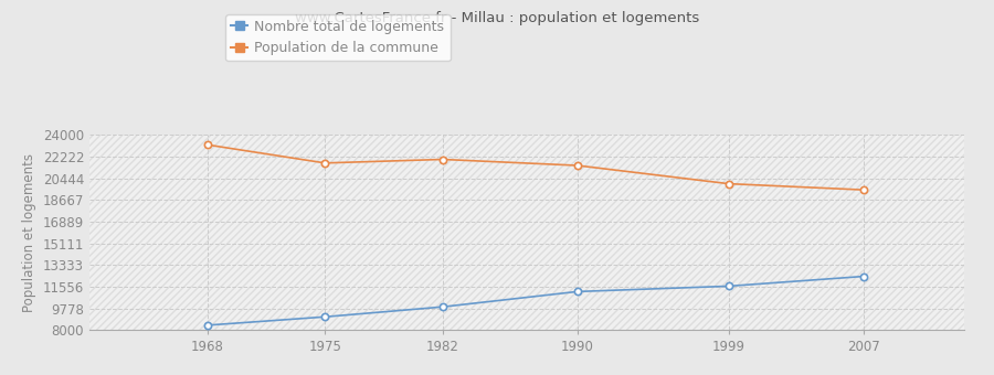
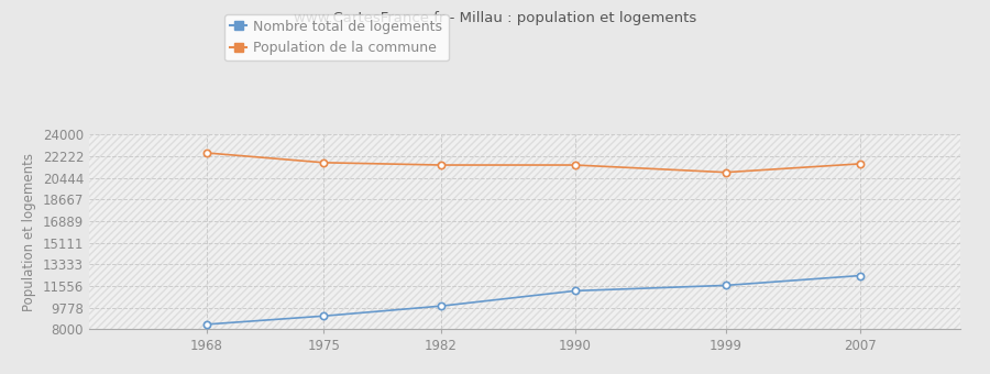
Population de la commune/1968: 23200 -> 22500
Population de la commune/1982: 22000 -> 21500
Population de la commune/1999: 20000 -> 20900
Population de la commune/2007: 19500 -> 21600
